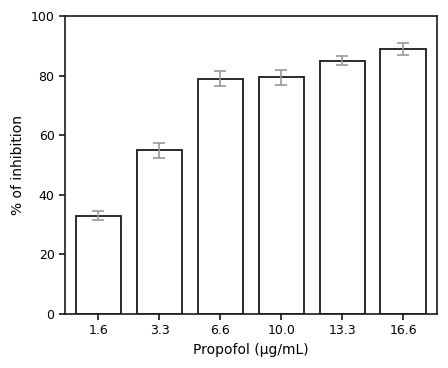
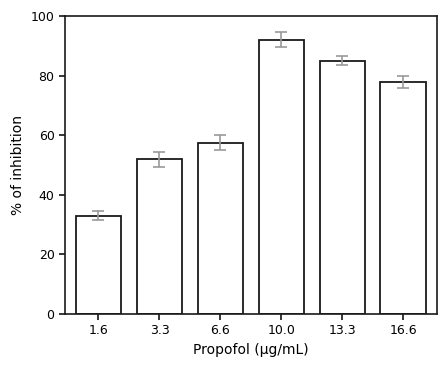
3.3: 55.0 -> 52.0
6.6: 79.0 -> 57.5
10.0: 79.5 -> 92.0
16.6: 89.0 -> 78.0
